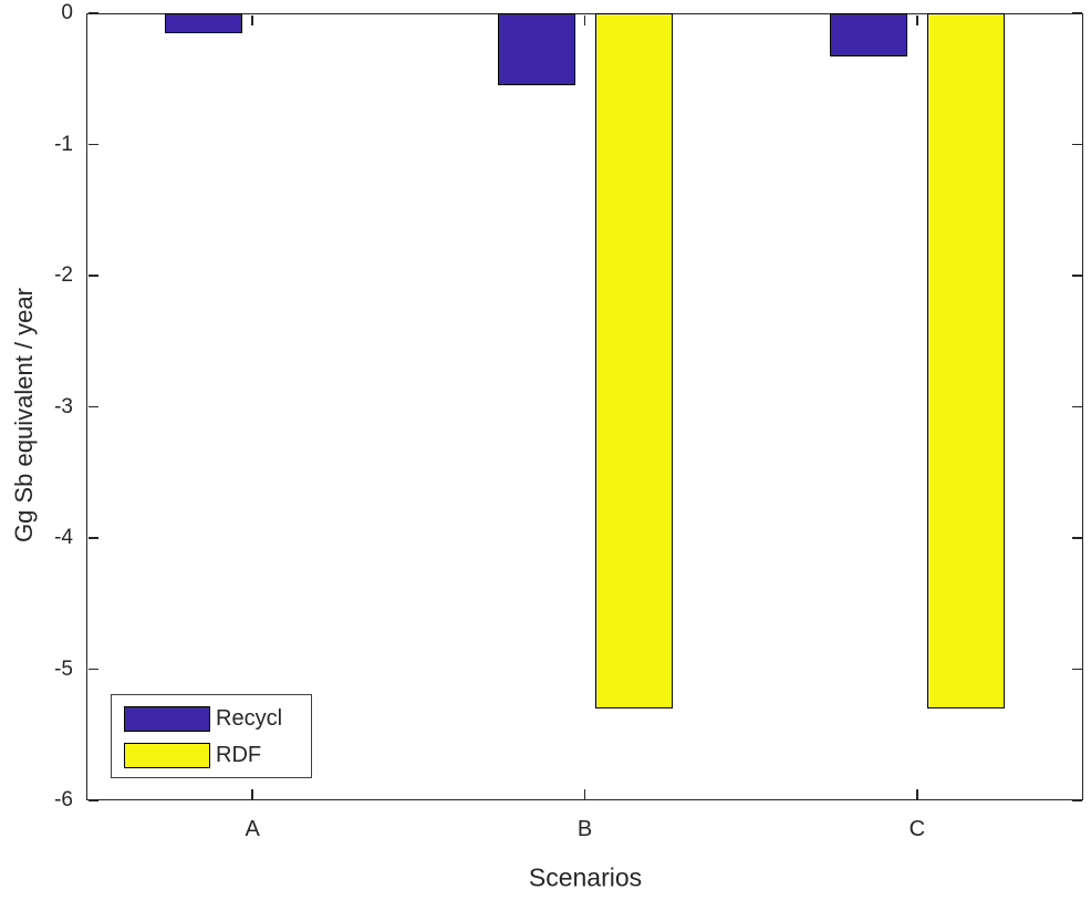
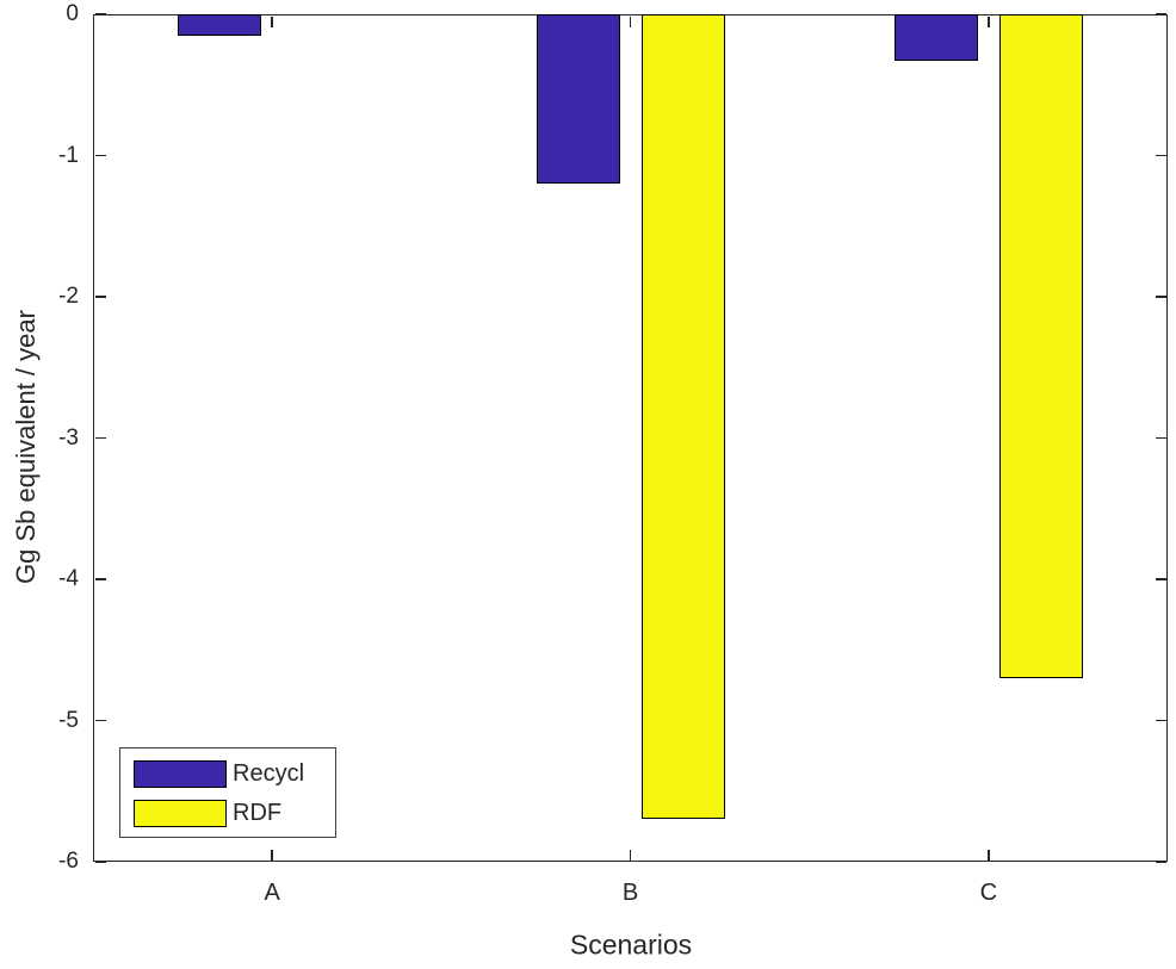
Recycl/B: -0.55 -> -1.20
RDF/B: -5.3 -> -5.7
RDF/C: -5.3 -> -4.7
